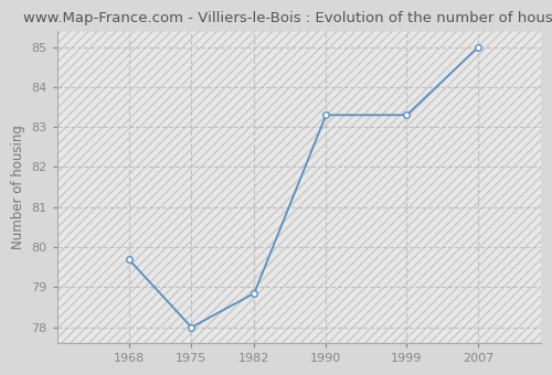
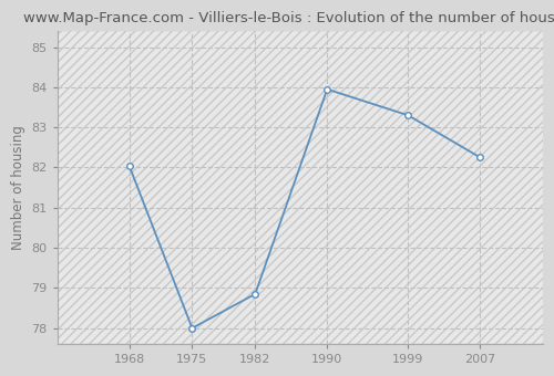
1968: 79.70 -> 82.05
1990: 83.30 -> 83.95
2007: 85.00 -> 82.25
